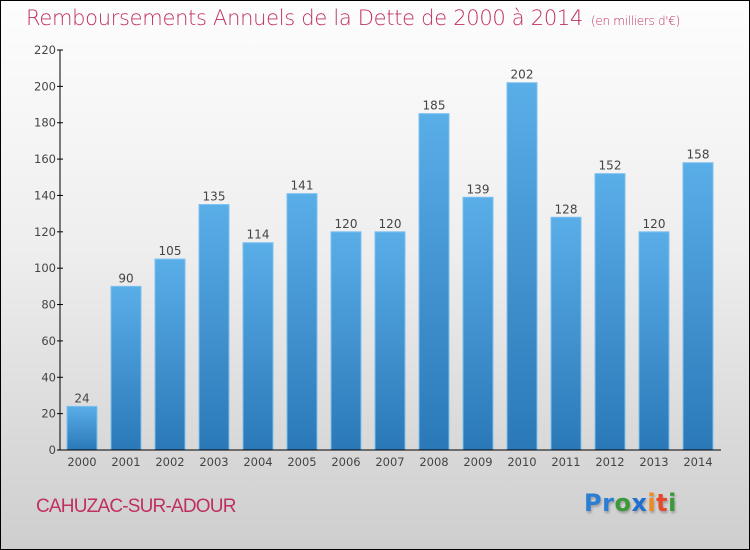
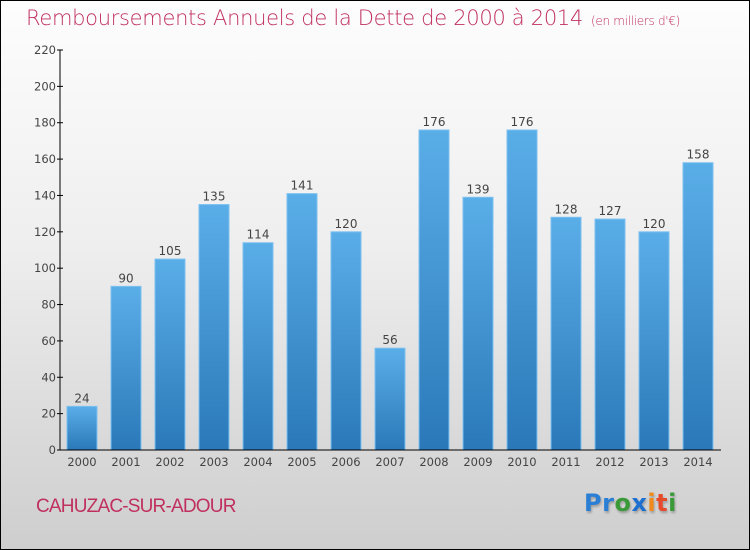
2007: 120 -> 56
2008: 185 -> 176
2010: 202 -> 176
2012: 152 -> 127
